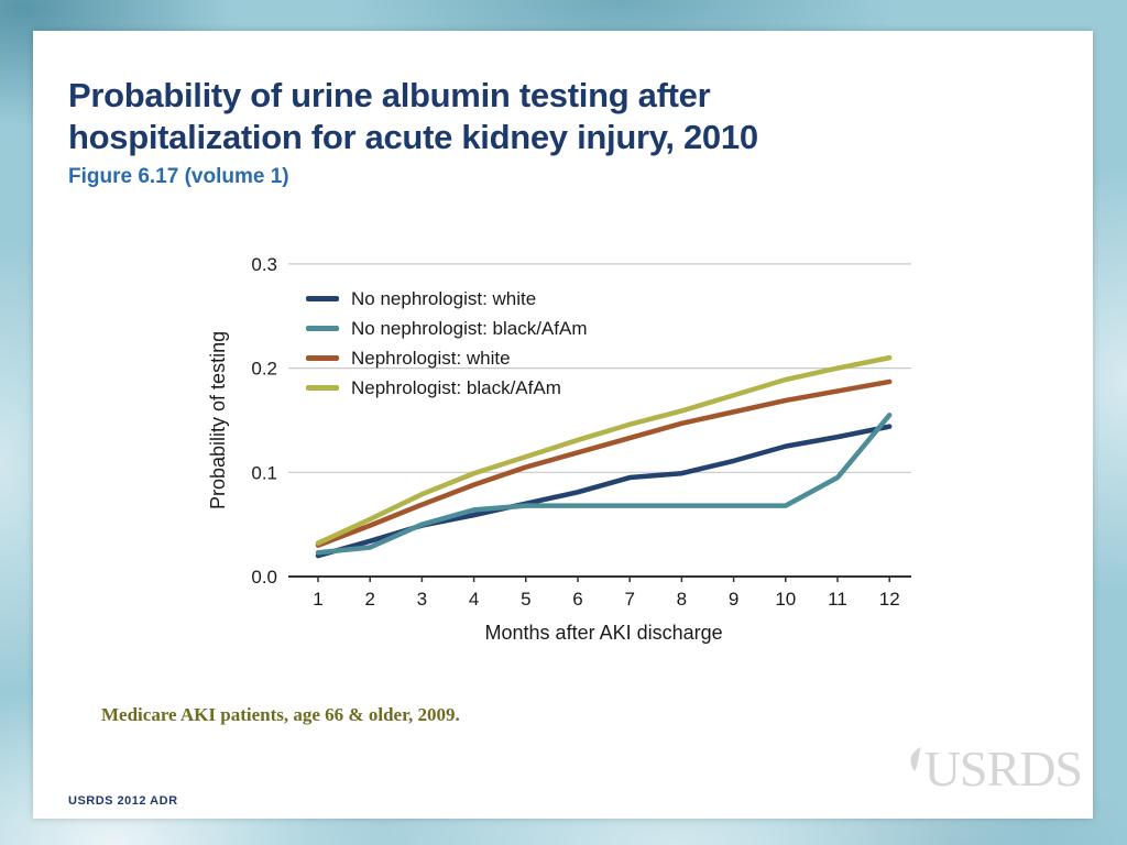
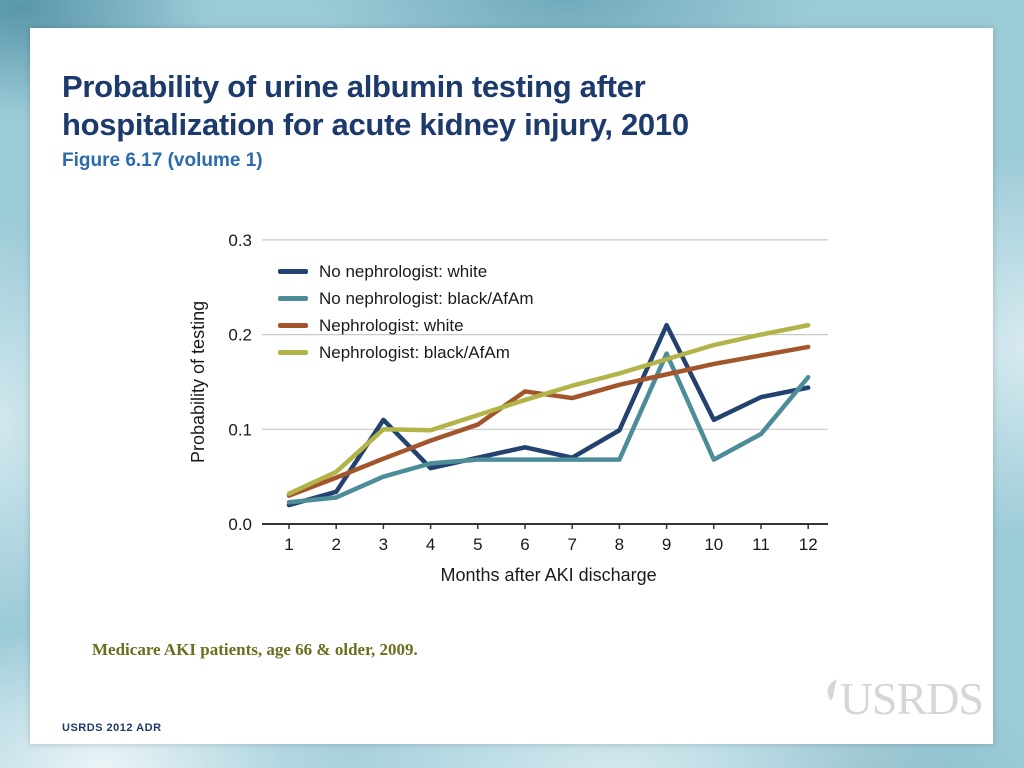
No nephrologist: white/3: 0.05 -> 0.11
Nephrologist: black/AfAm/3: 0.08 -> 0.10
Nephrologist: white/6: 0.12 -> 0.14
No nephrologist: white/7: 0.10 -> 0.07
No nephrologist: white/9: 0.11 -> 0.21
No nephrologist: black/AfAm/9: 0.07 -> 0.18
No nephrologist: white/10: 0.12 -> 0.11
